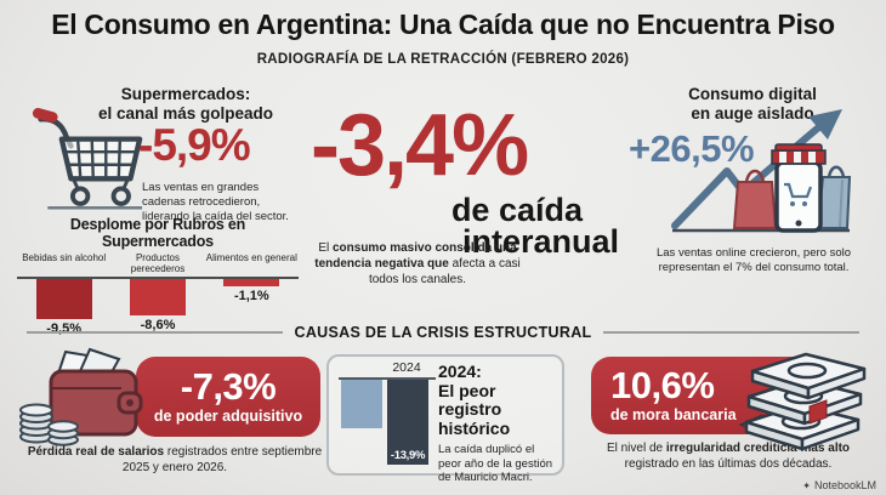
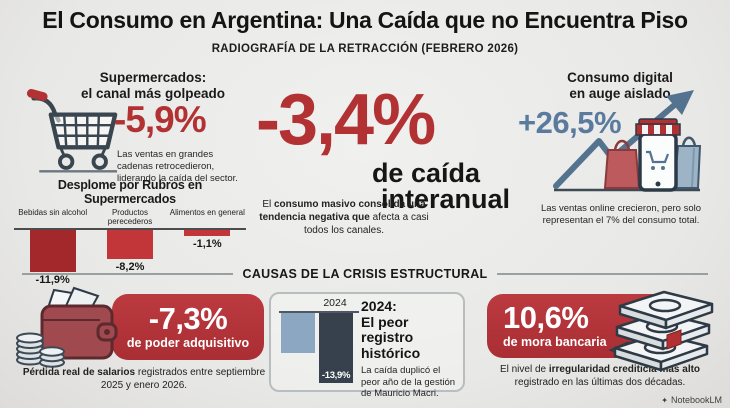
Desplome por Rubros en Supermercados/Bebidas sin alcohol: -9,5% -> -11,9%
Desplome por Rubros en Supermercados/Productos perecederos: -8,6% -> -8,2%
